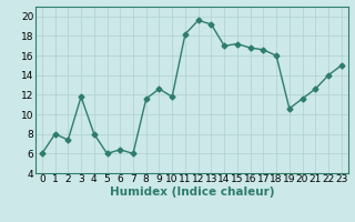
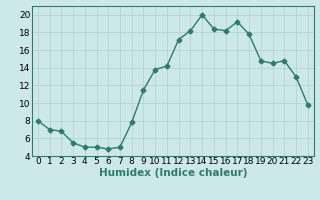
0: 6.0 -> 8.0
1: 8.0 -> 7.0
2: 7.4 -> 6.8
3: 11.8 -> 5.5
4: 8.0 -> 5.0
5: 6.0 -> 5.0
6: 6.4 -> 4.8
7: 6.0 -> 5.0
8: 11.6 -> 7.8
9: 12.6 -> 11.5
10: 11.8 -> 13.8
11: 18.2 -> 14.2
12: 19.6 -> 17.2
13: 19.2 -> 18.2
14: 17.0 -> 20.0
15: 17.2 -> 18.4
16: 16.8 -> 18.2
17: 16.6 -> 19.2
18: 16.0 -> 17.8
19: 10.6 -> 14.8
20: 11.6 -> 14.5
21: 12.6 -> 14.8
22: 14.0 -> 13.0
23: 15.0 -> 9.8
